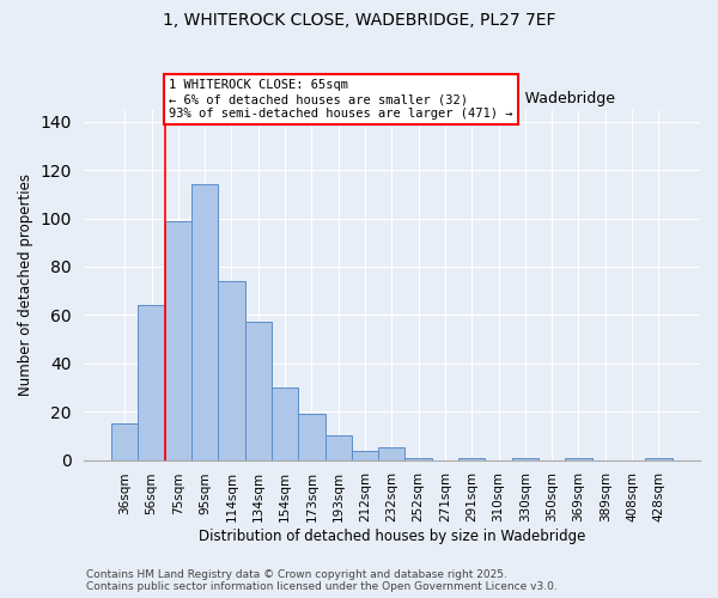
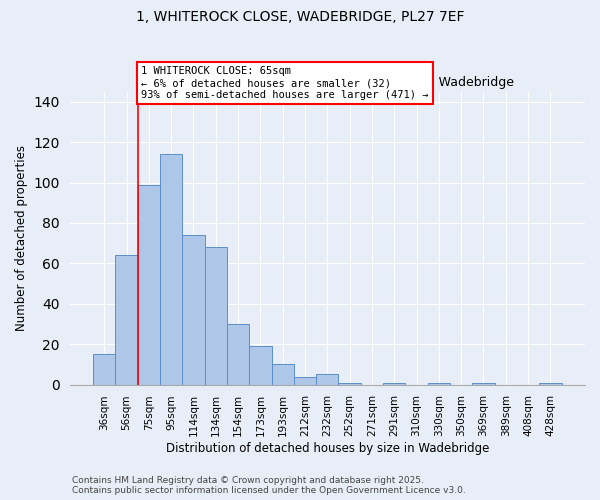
134sqm: 57 -> 68
